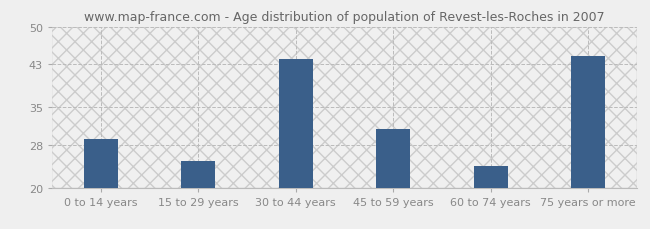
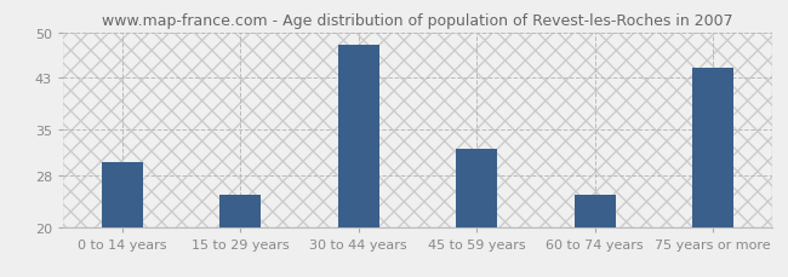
0 to 14 years: 29.0 -> 30.0
30 to 44 years: 44.0 -> 48.0
45 to 59 years: 31.0 -> 32.0
60 to 74 years: 24.0 -> 25.0
